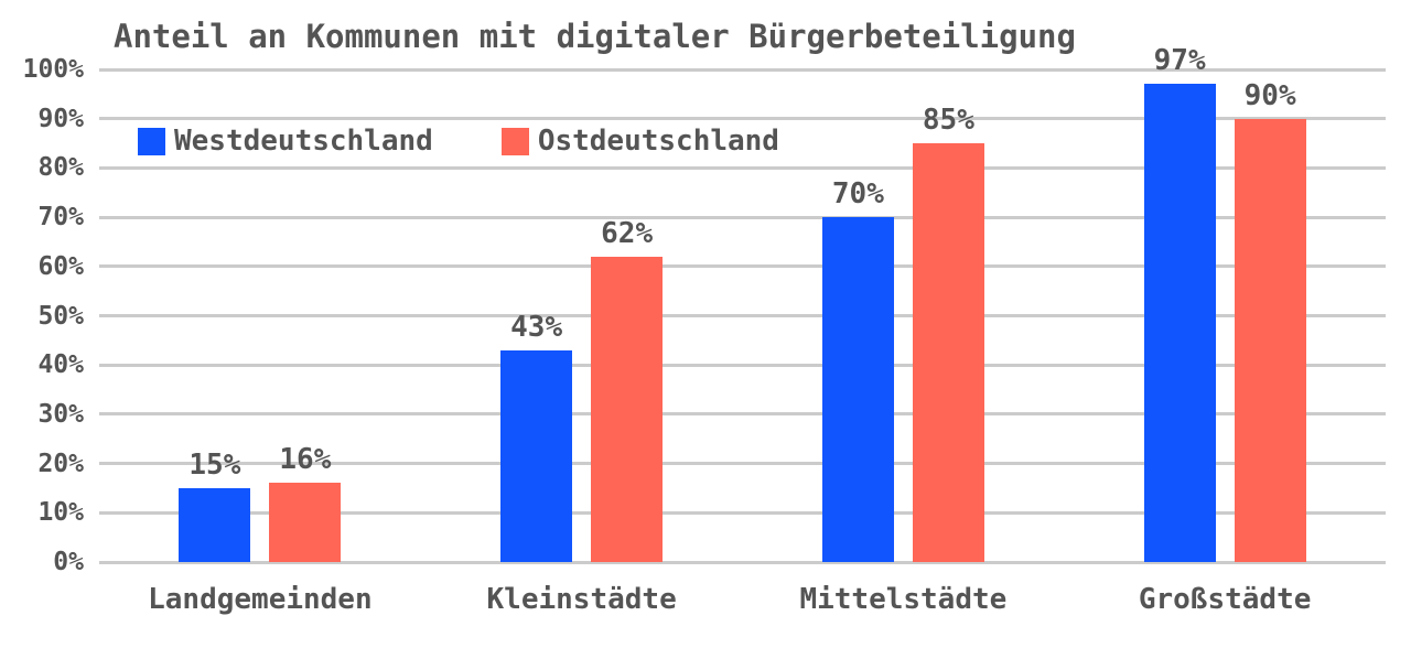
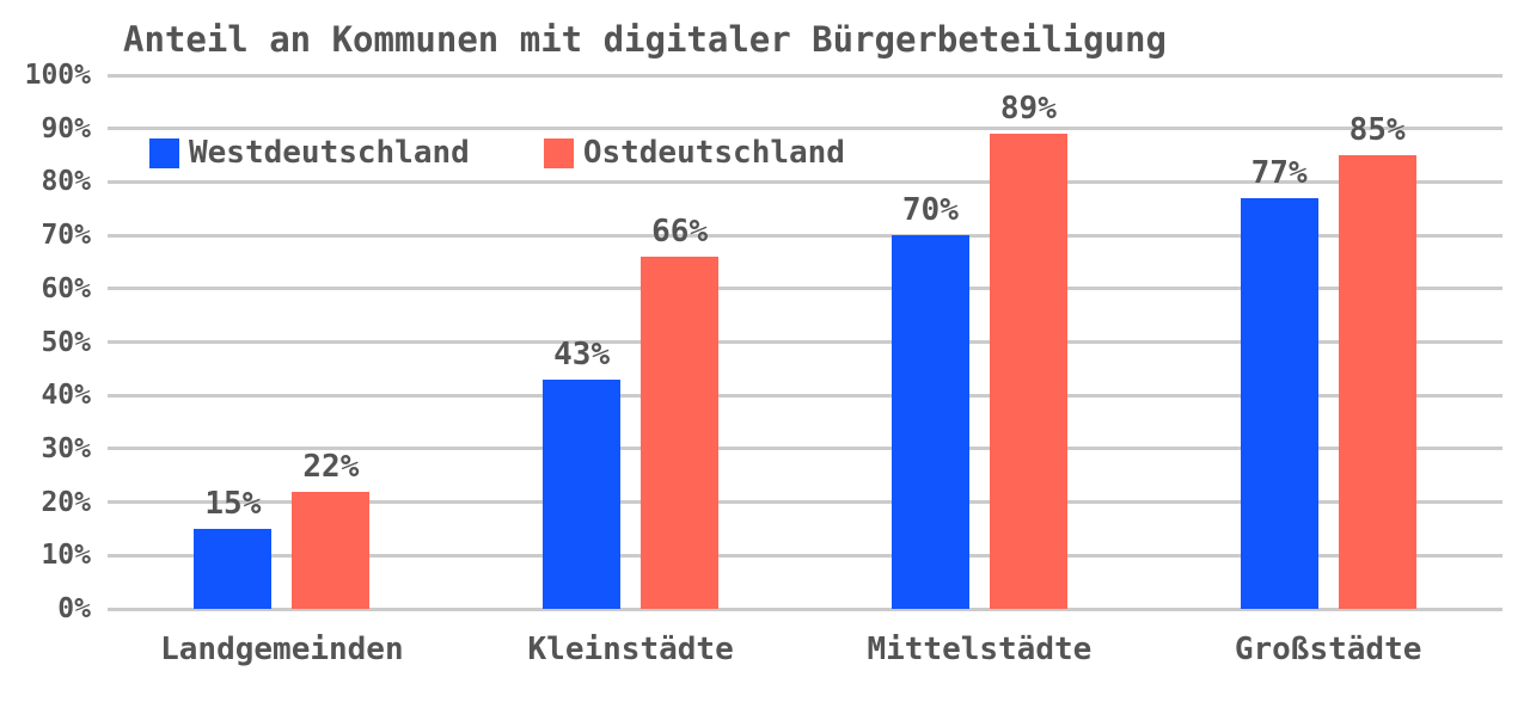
Ostdeutschland/Landgemeinden: 16% -> 22%
Ostdeutschland/Kleinstädte: 62% -> 66%
Ostdeutschland/Mittelstädte: 85% -> 89%
Westdeutschland/Großstädte: 97% -> 77%
Ostdeutschland/Großstädte: 90% -> 85%
